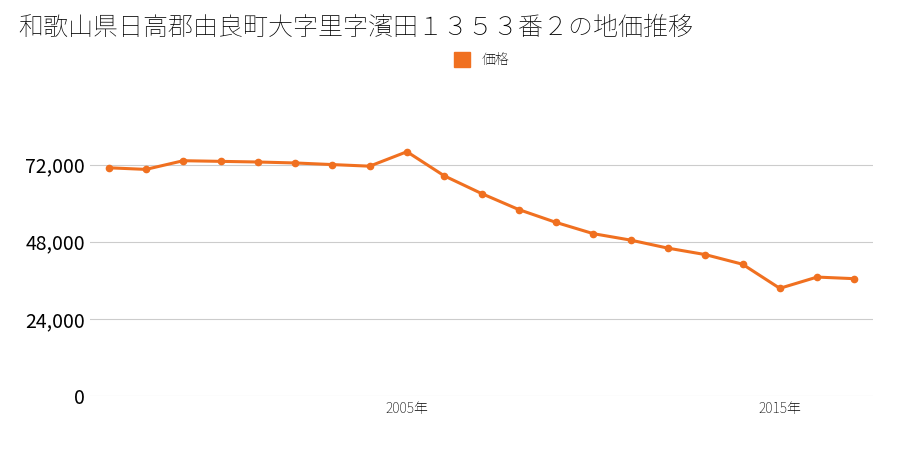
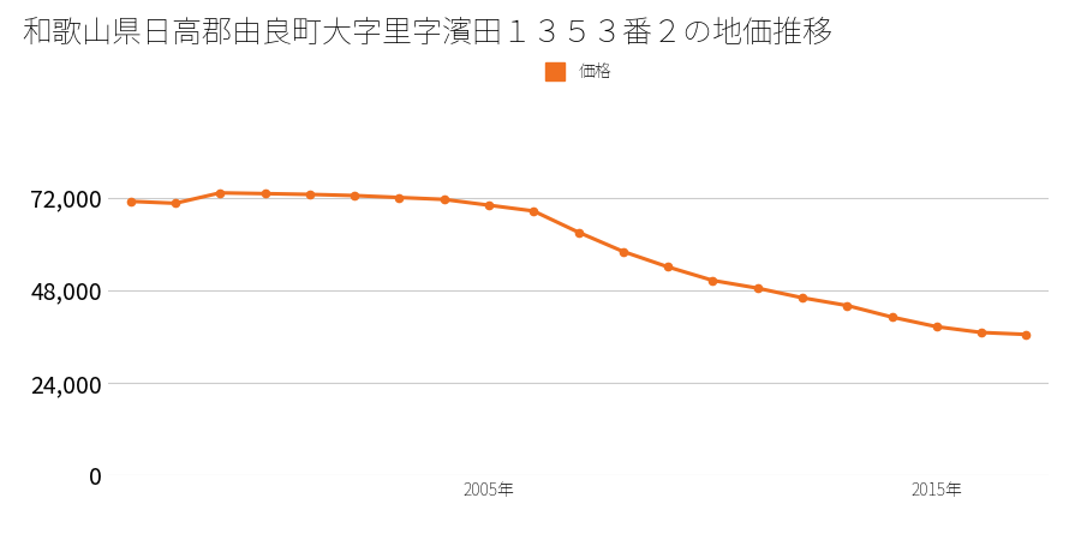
2005年: 76,000 -> 70,000
2015年: 33,500 -> 38,500
